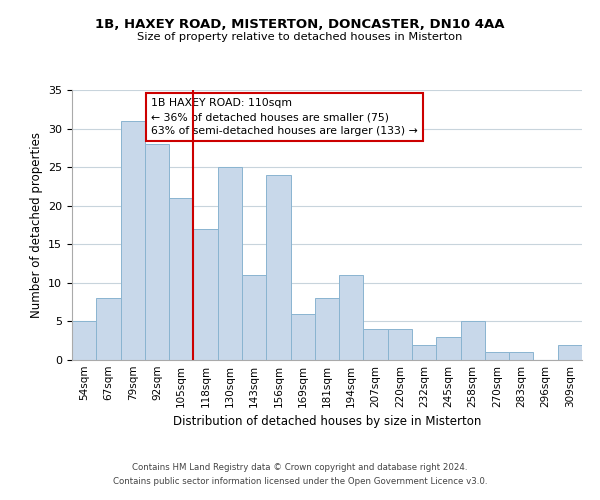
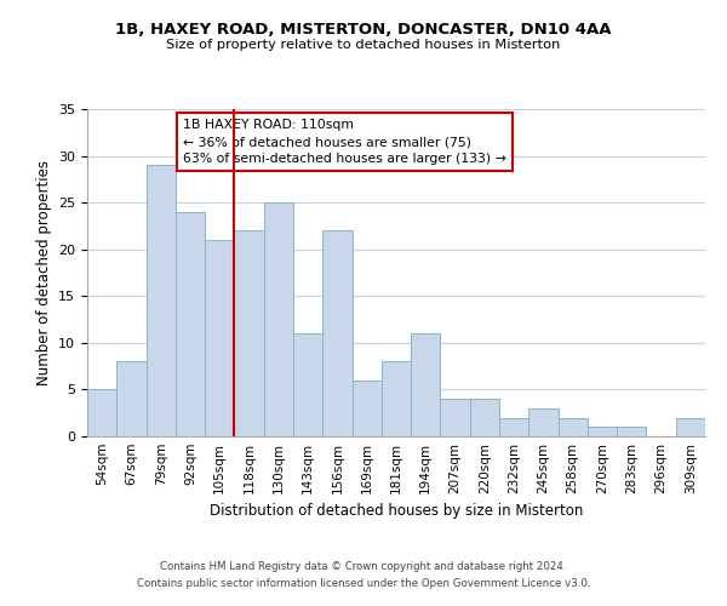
79sqm: 31 -> 29
92sqm: 28 -> 24
118sqm: 17 -> 22
156sqm: 24 -> 22
258sqm: 5 -> 2
